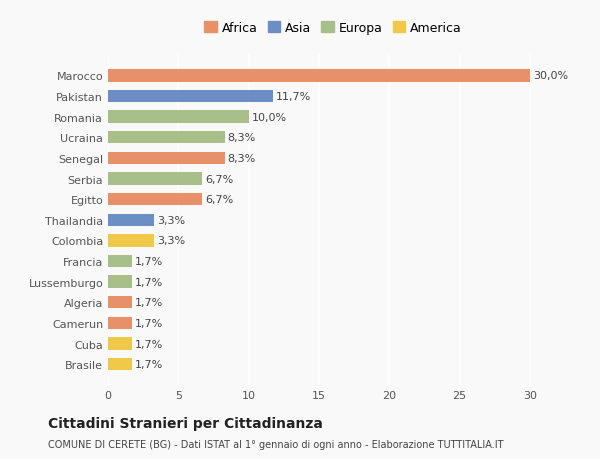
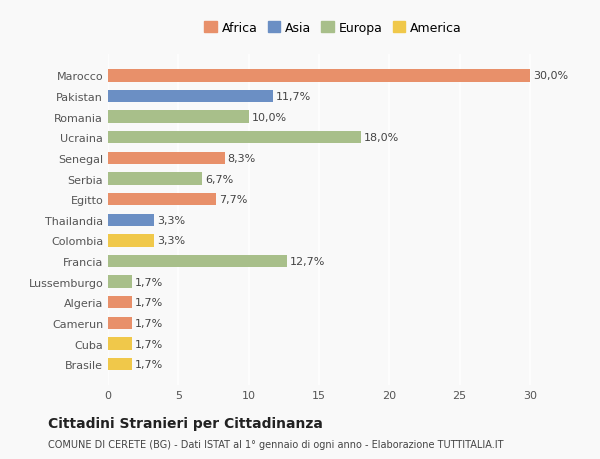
Ucraina: 8,3% -> 18,0%
Egitto: 6,7% -> 7,7%
Francia: 1,7% -> 12,7%
